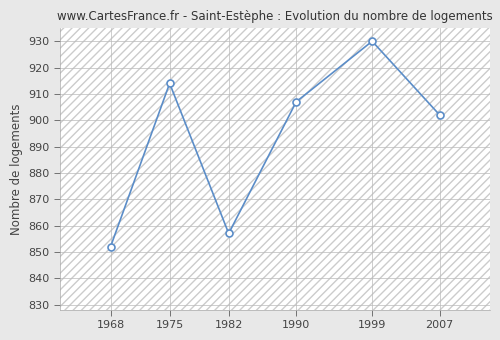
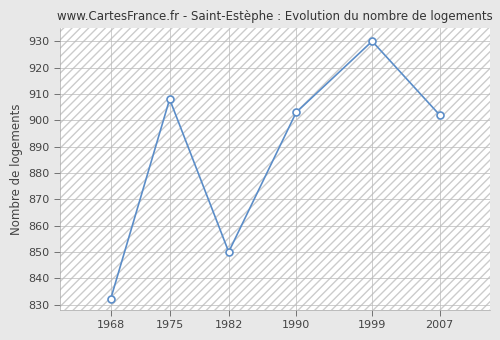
1968: 852 -> 832
1975: 914 -> 908
1982: 857 -> 850
1990: 907 -> 903
